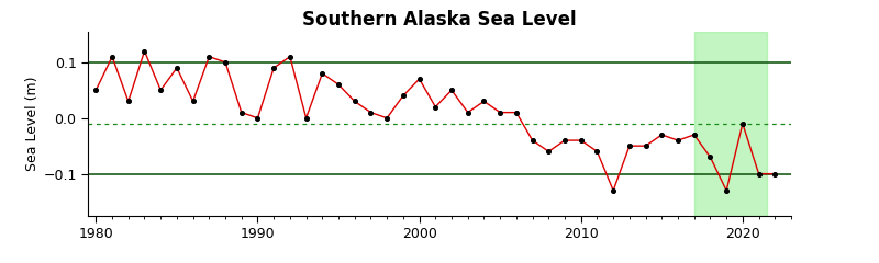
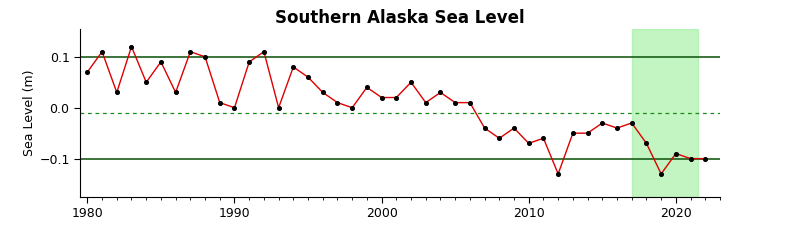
1980: 0.05 -> 0.07
2000: 0.07 -> 0.02
2010: -0.04 -> -0.07
2020: -0.01 -> -0.09
